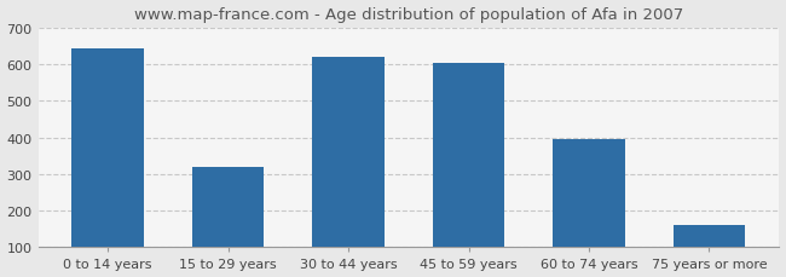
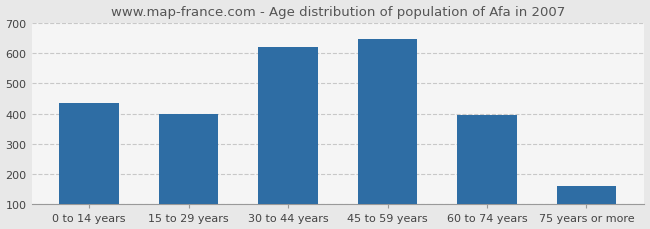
0 to 14 years: 645 -> 435
15 to 29 years: 320 -> 400
45 to 59 years: 605 -> 648
